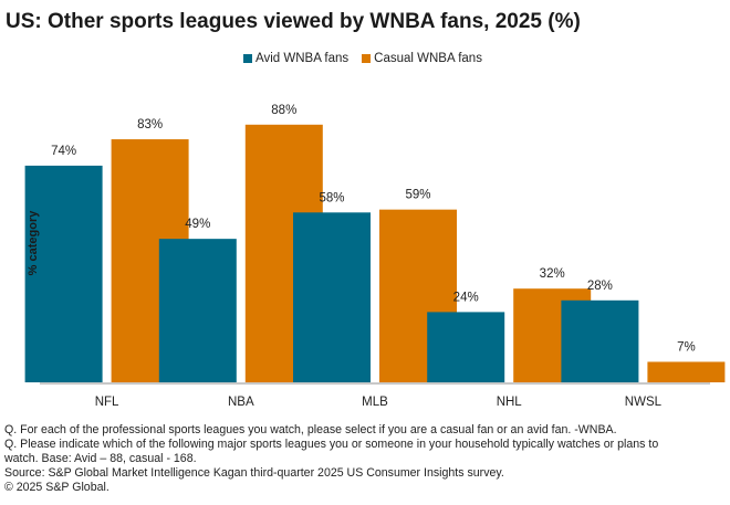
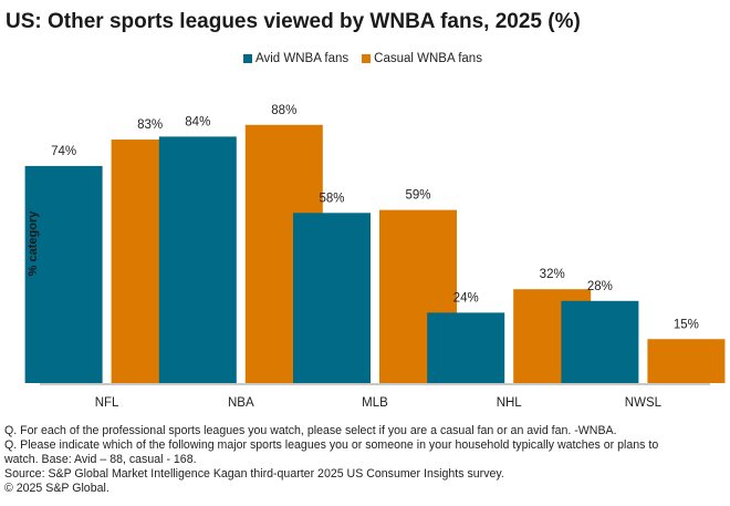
Avid WNBA fans/NBA: 49% -> 84%
Casual WNBA fans/NWSL: 7% -> 15%
